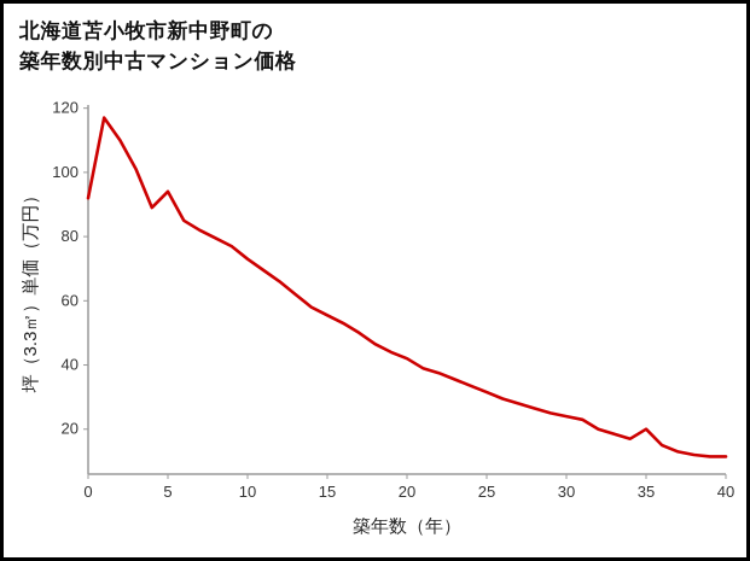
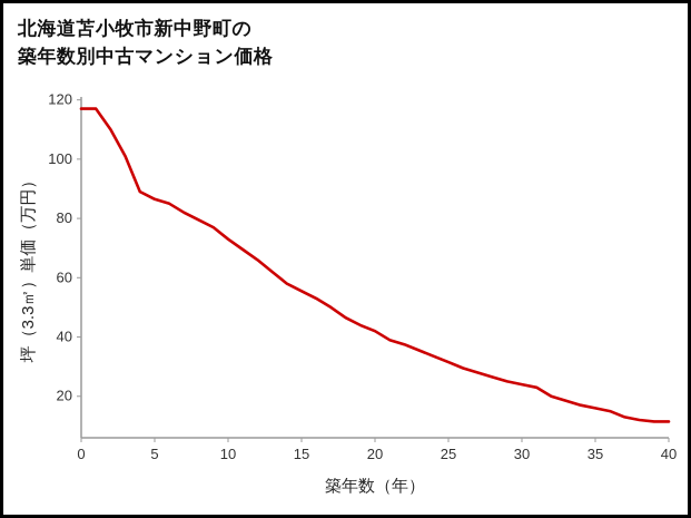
0: 92 -> 117
5: 94 -> 86
35: 20 -> 16
